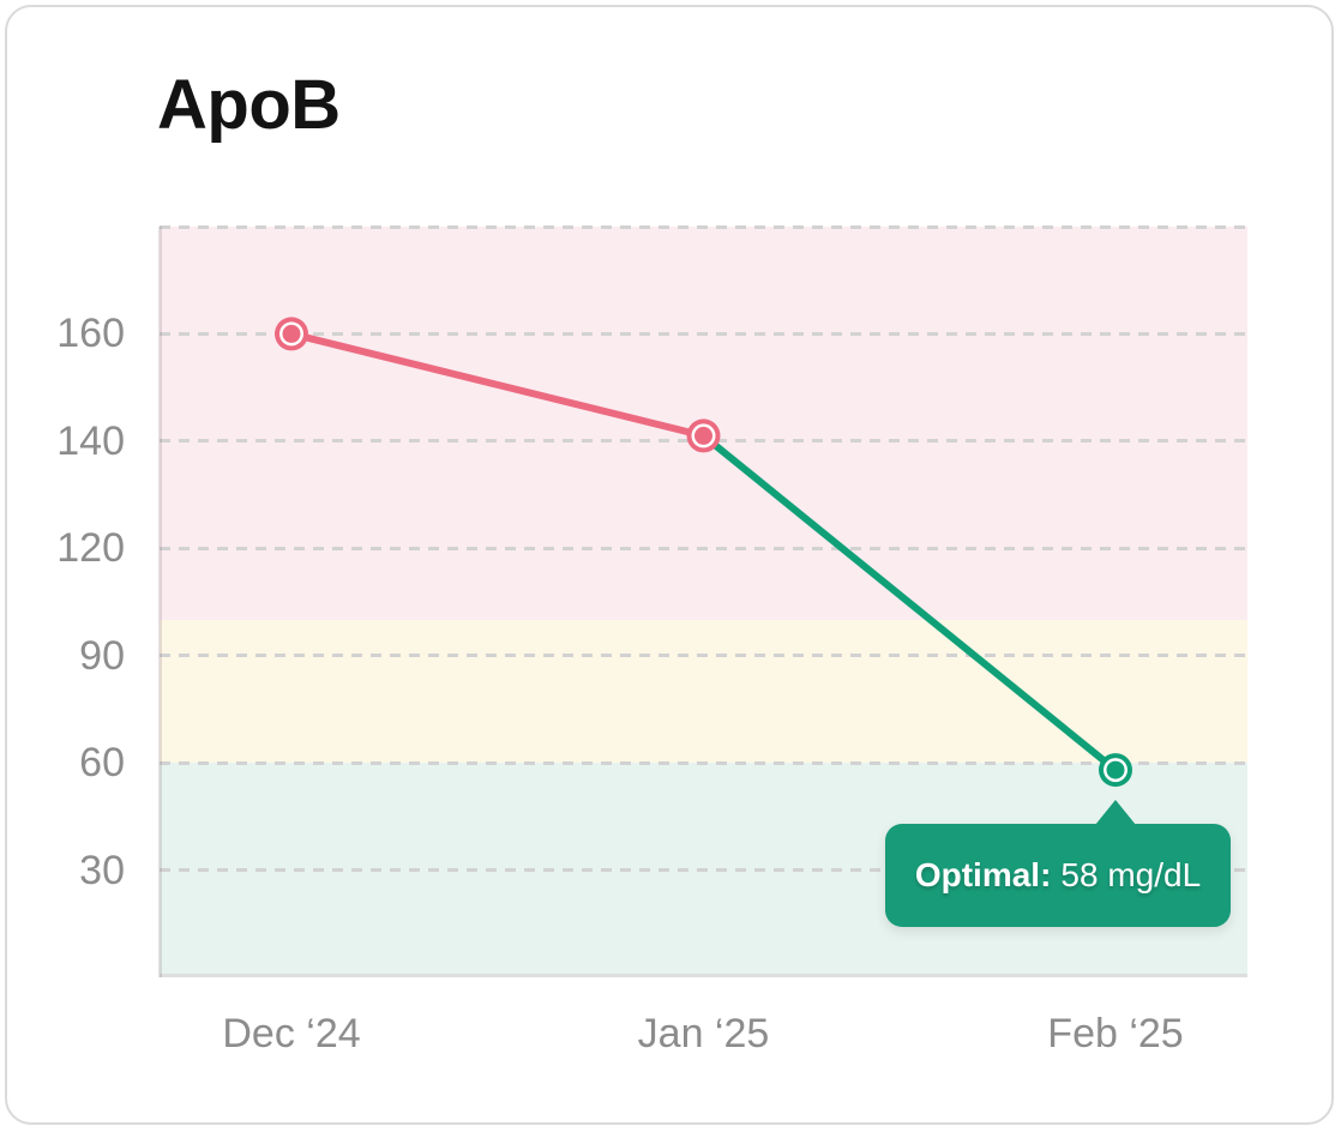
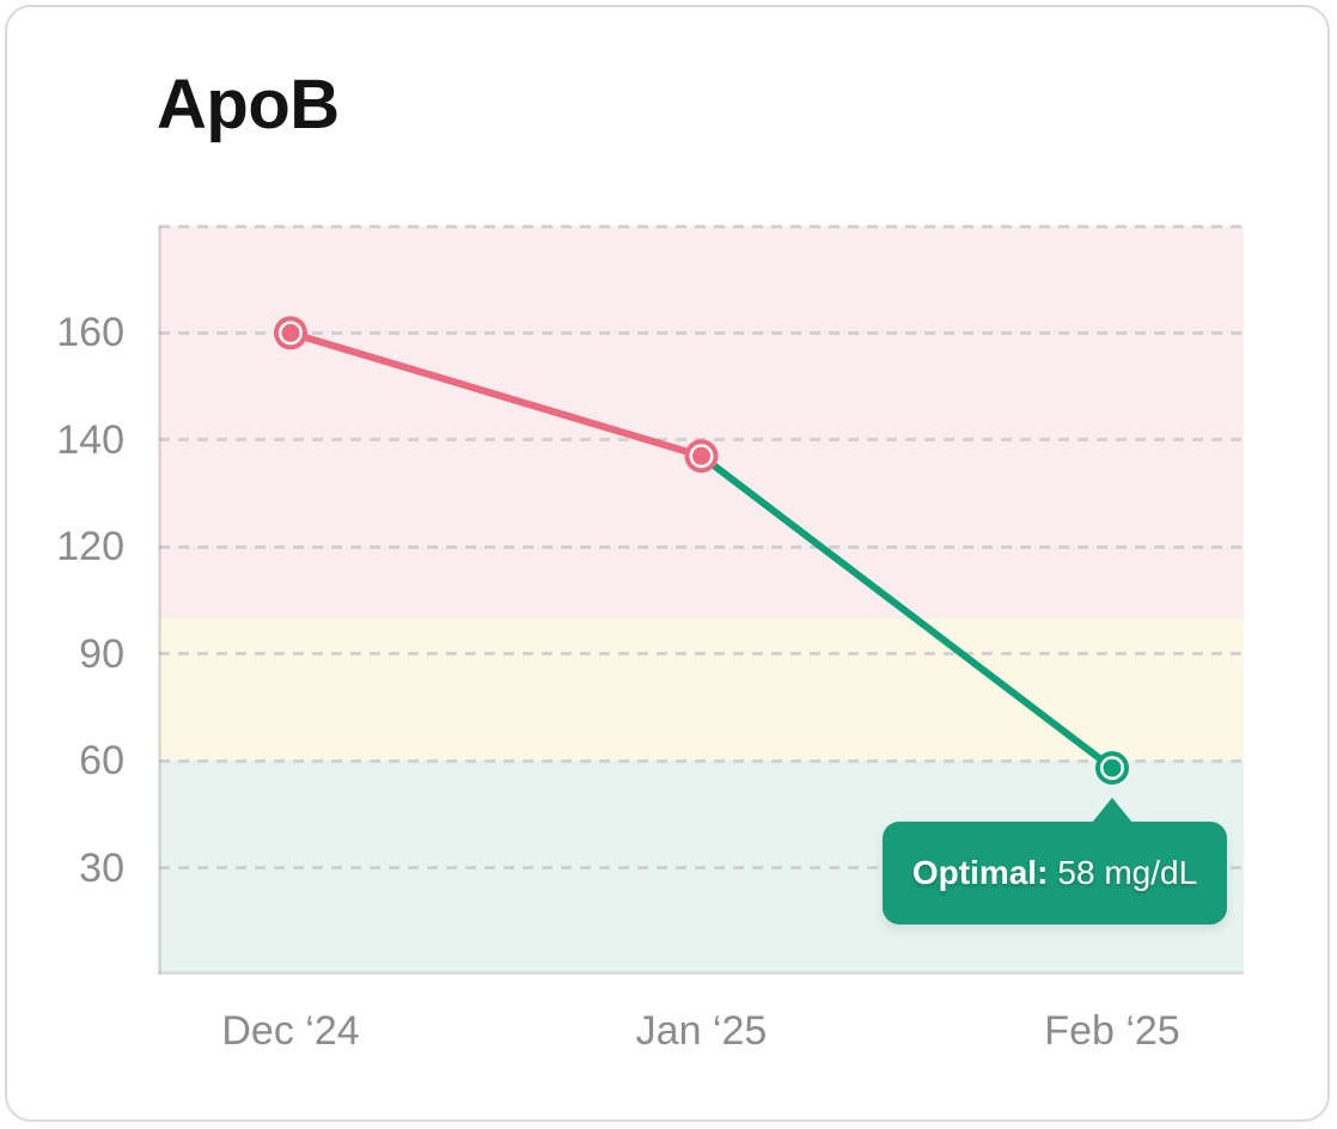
Jan ‘25: 141 -> 137
